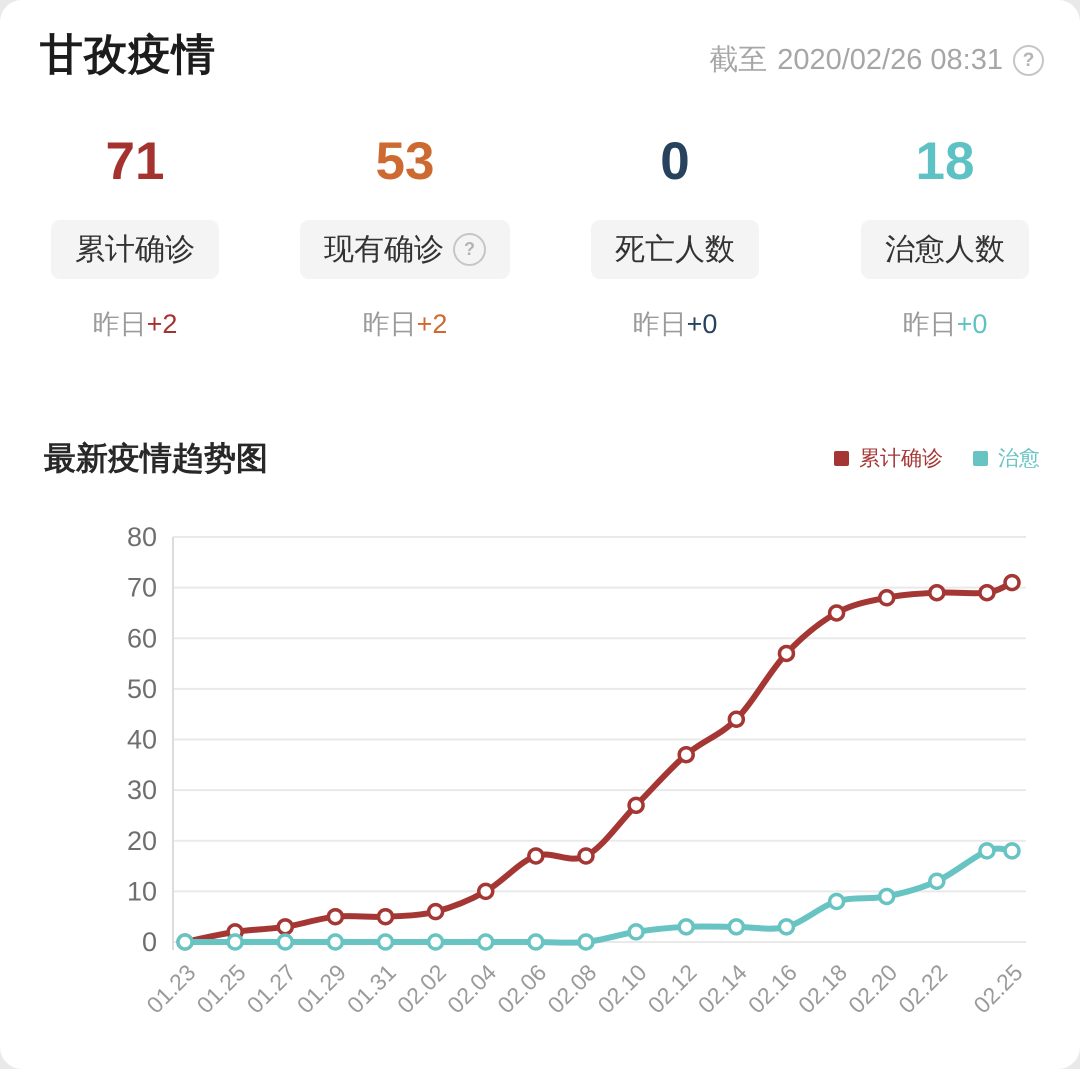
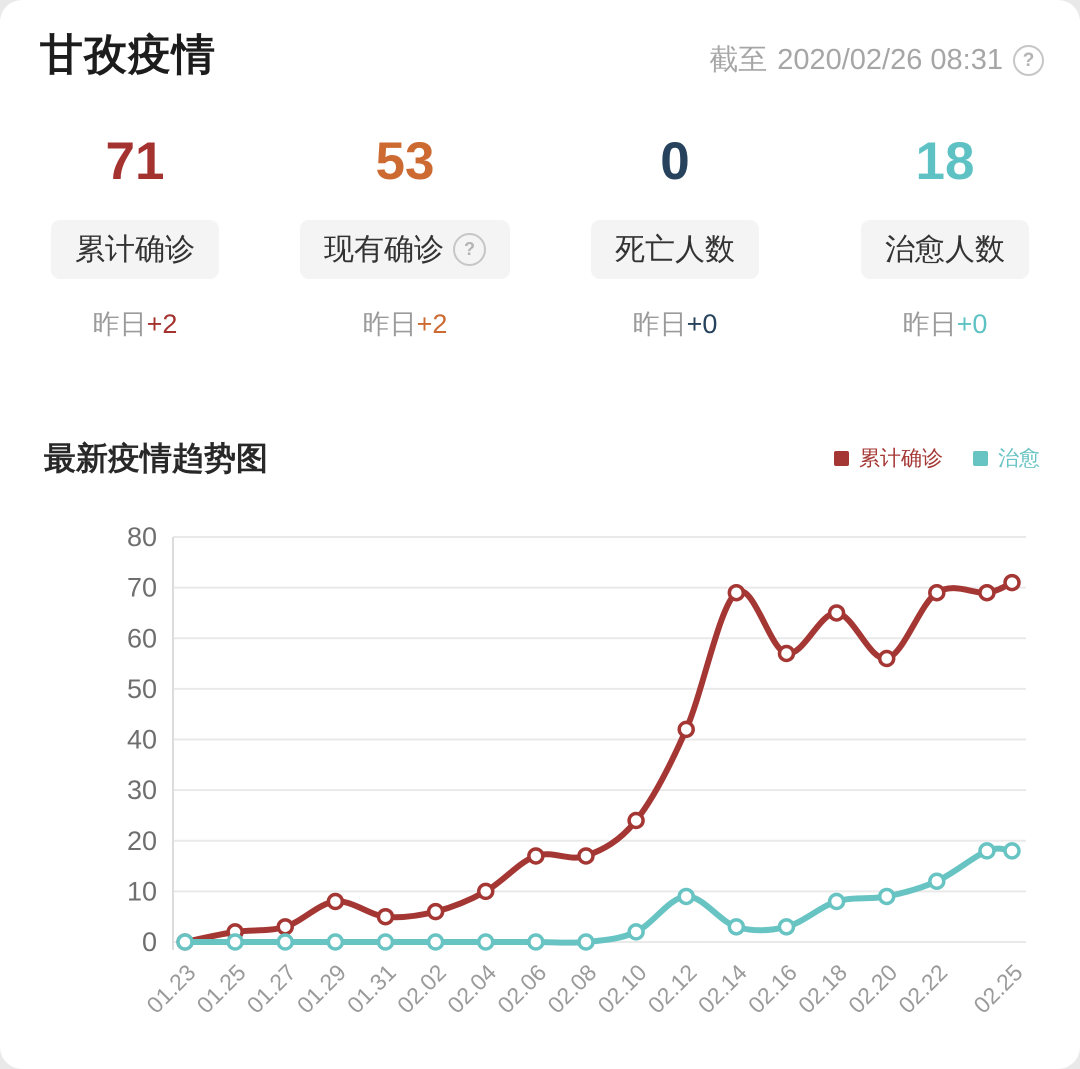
累计确诊/01.29: 5 -> 8
累计确诊/02.10: 27 -> 24
累计确诊/02.12: 37 -> 42
治愈/02.12: 3 -> 9
累计确诊/02.14: 44 -> 69
累计确诊/02.20: 68 -> 56
